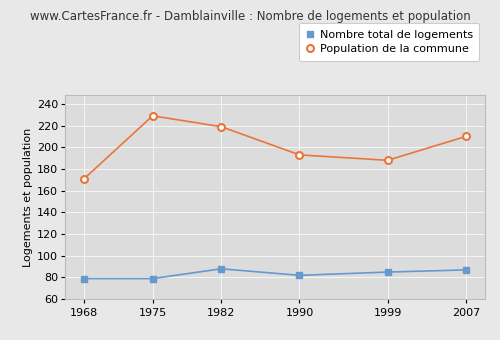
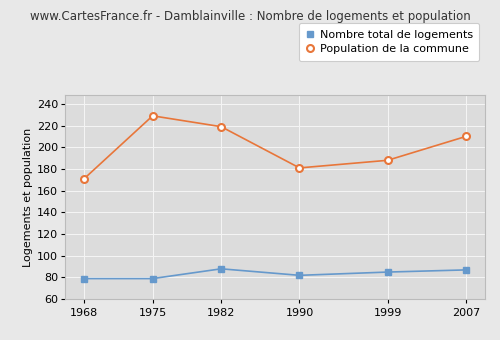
Population de la commune/1990: 193 -> 181
